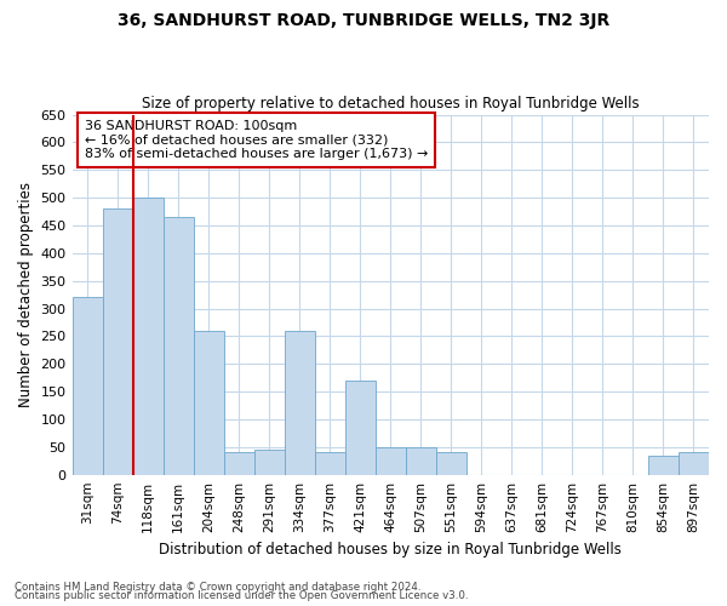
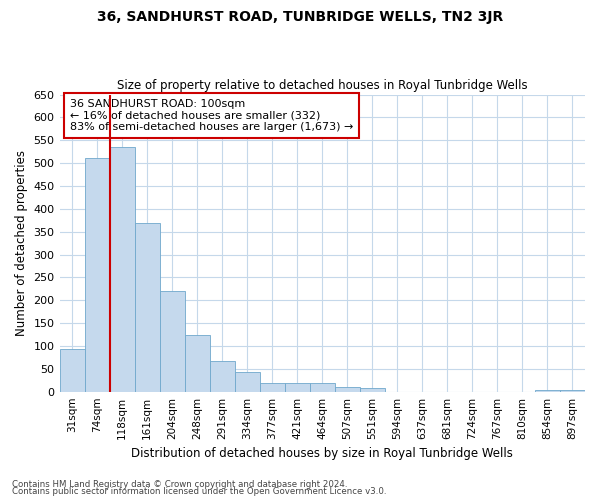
31sqm: 320 -> 93
74sqm: 480 -> 512
118sqm: 500 -> 535
161sqm: 465 -> 368
204sqm: 260 -> 220
248sqm: 40 -> 125
291sqm: 45 -> 68
334sqm: 260 -> 42
377sqm: 40 -> 18
421sqm: 170 -> 18
464sqm: 50 -> 18
507sqm: 50 -> 10
551sqm: 40 -> 8
854sqm: 35 -> 3
897sqm: 40 -> 3
